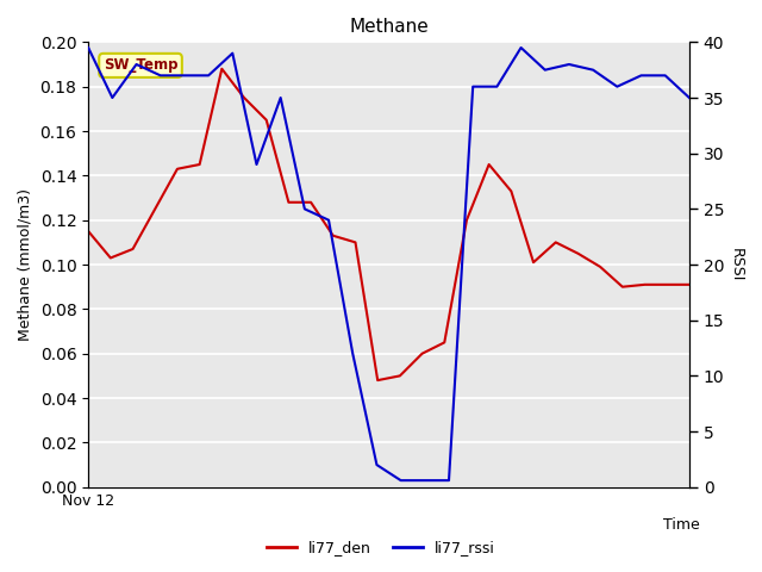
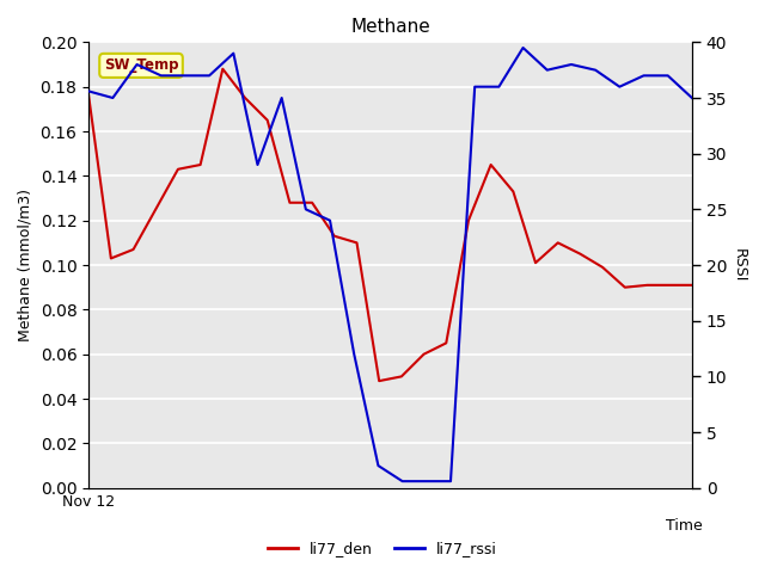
li77_den/Nov 12: 0.115 -> 0.176
li77_rssi/Nov 12: 39.5 -> 35.6
